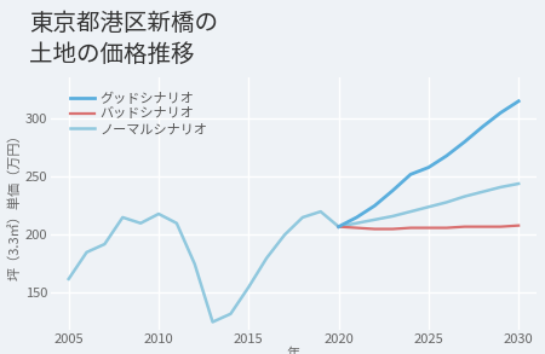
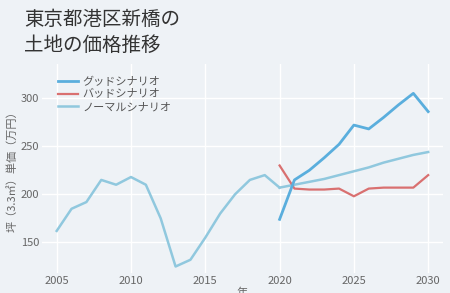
グッドシナリオ/2020: 207 -> 174
バッドシナリオ/2020: 207 -> 230
グッドシナリオ/2025: 258 -> 272
バッドシナリオ/2025: 206 -> 198
グッドシナリオ/2030: 315 -> 286
バッドシナリオ/2030: 208 -> 220
